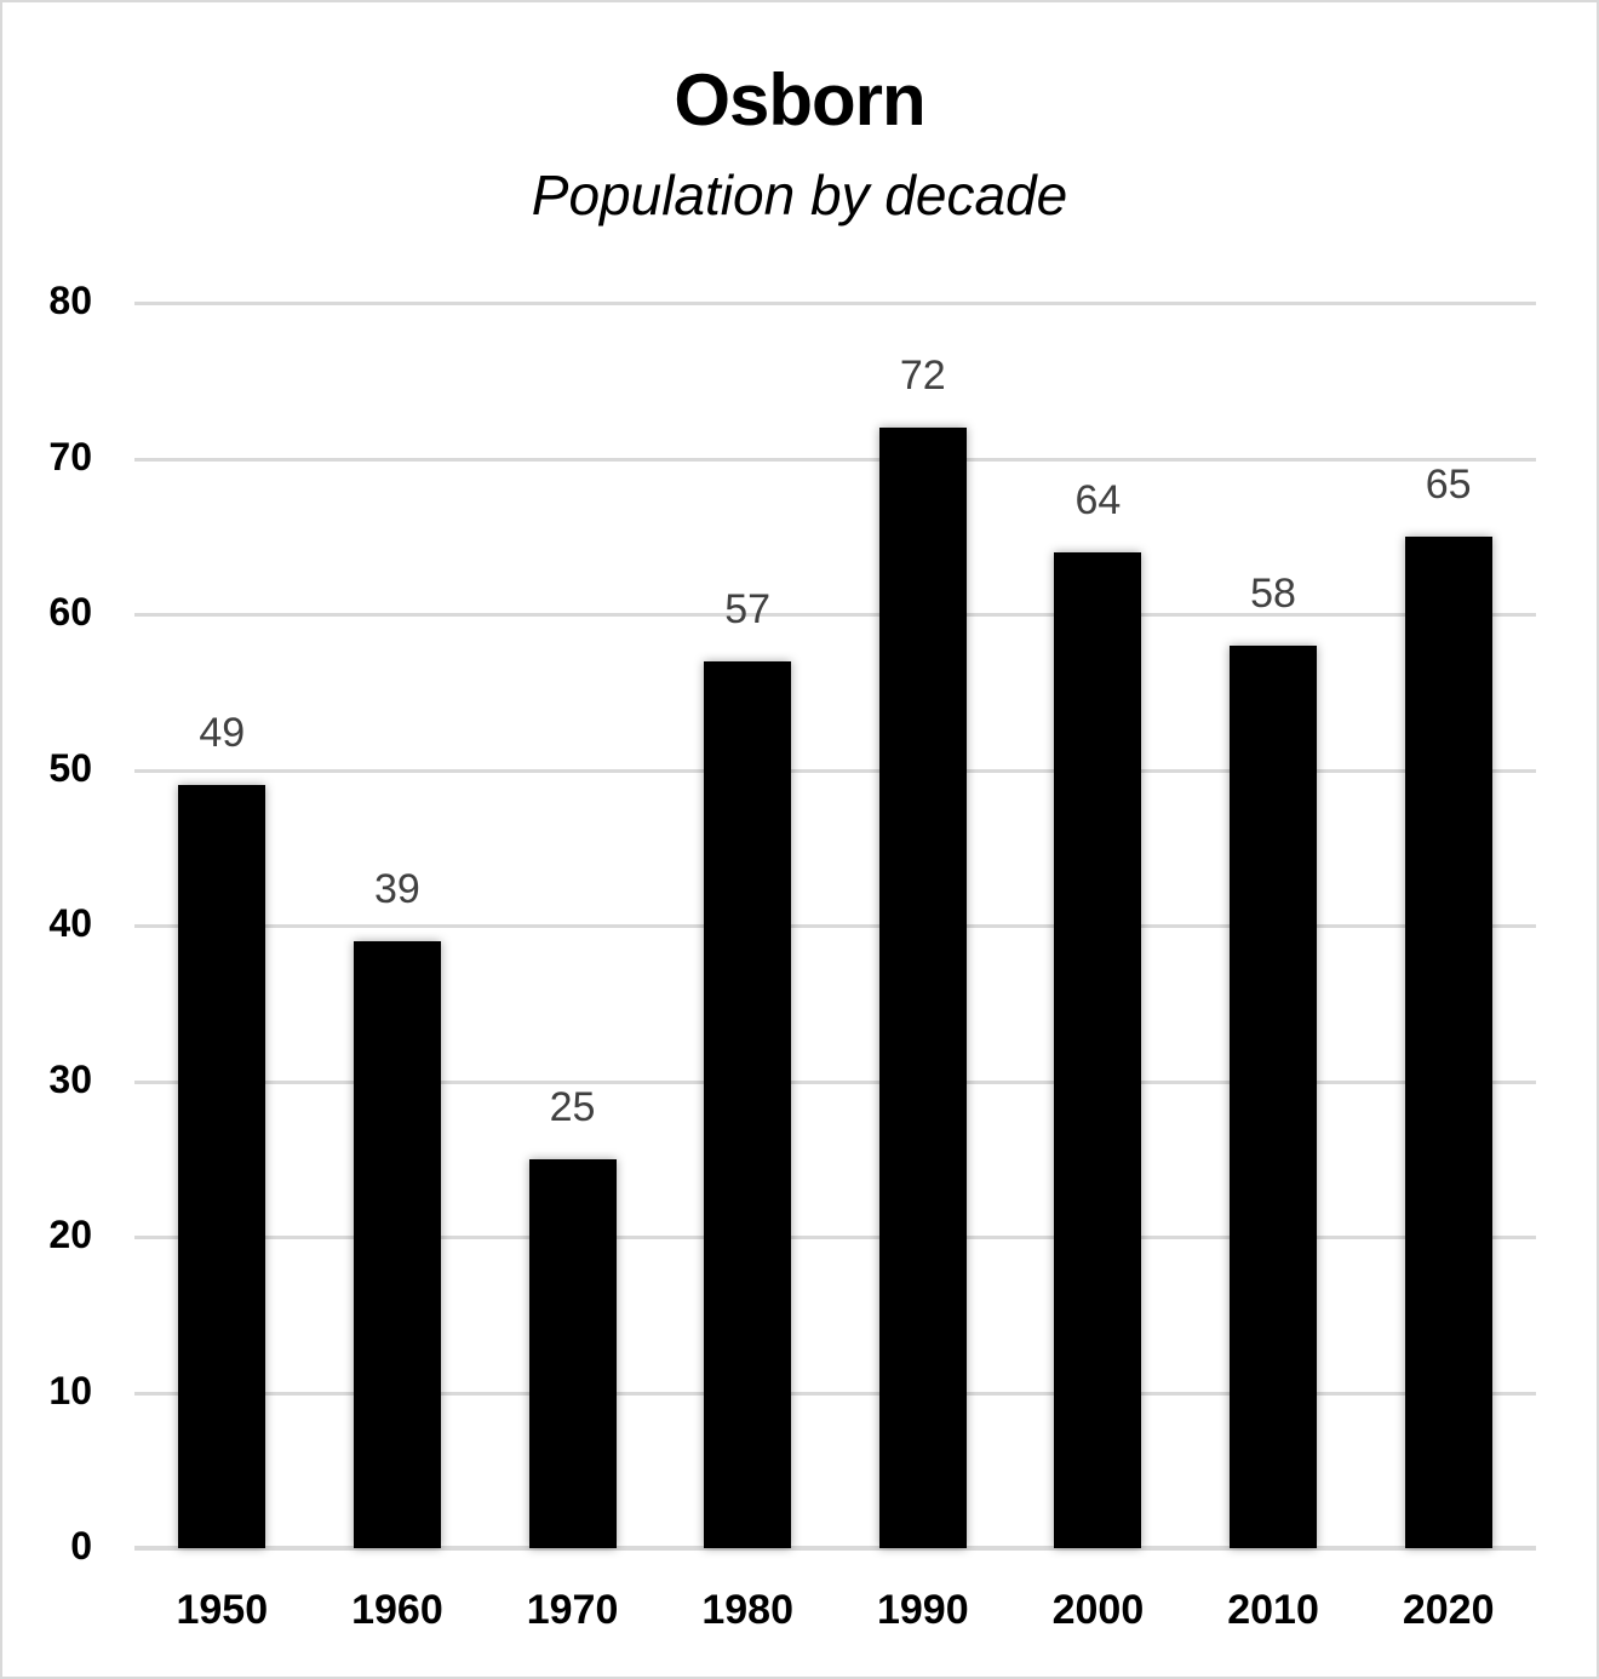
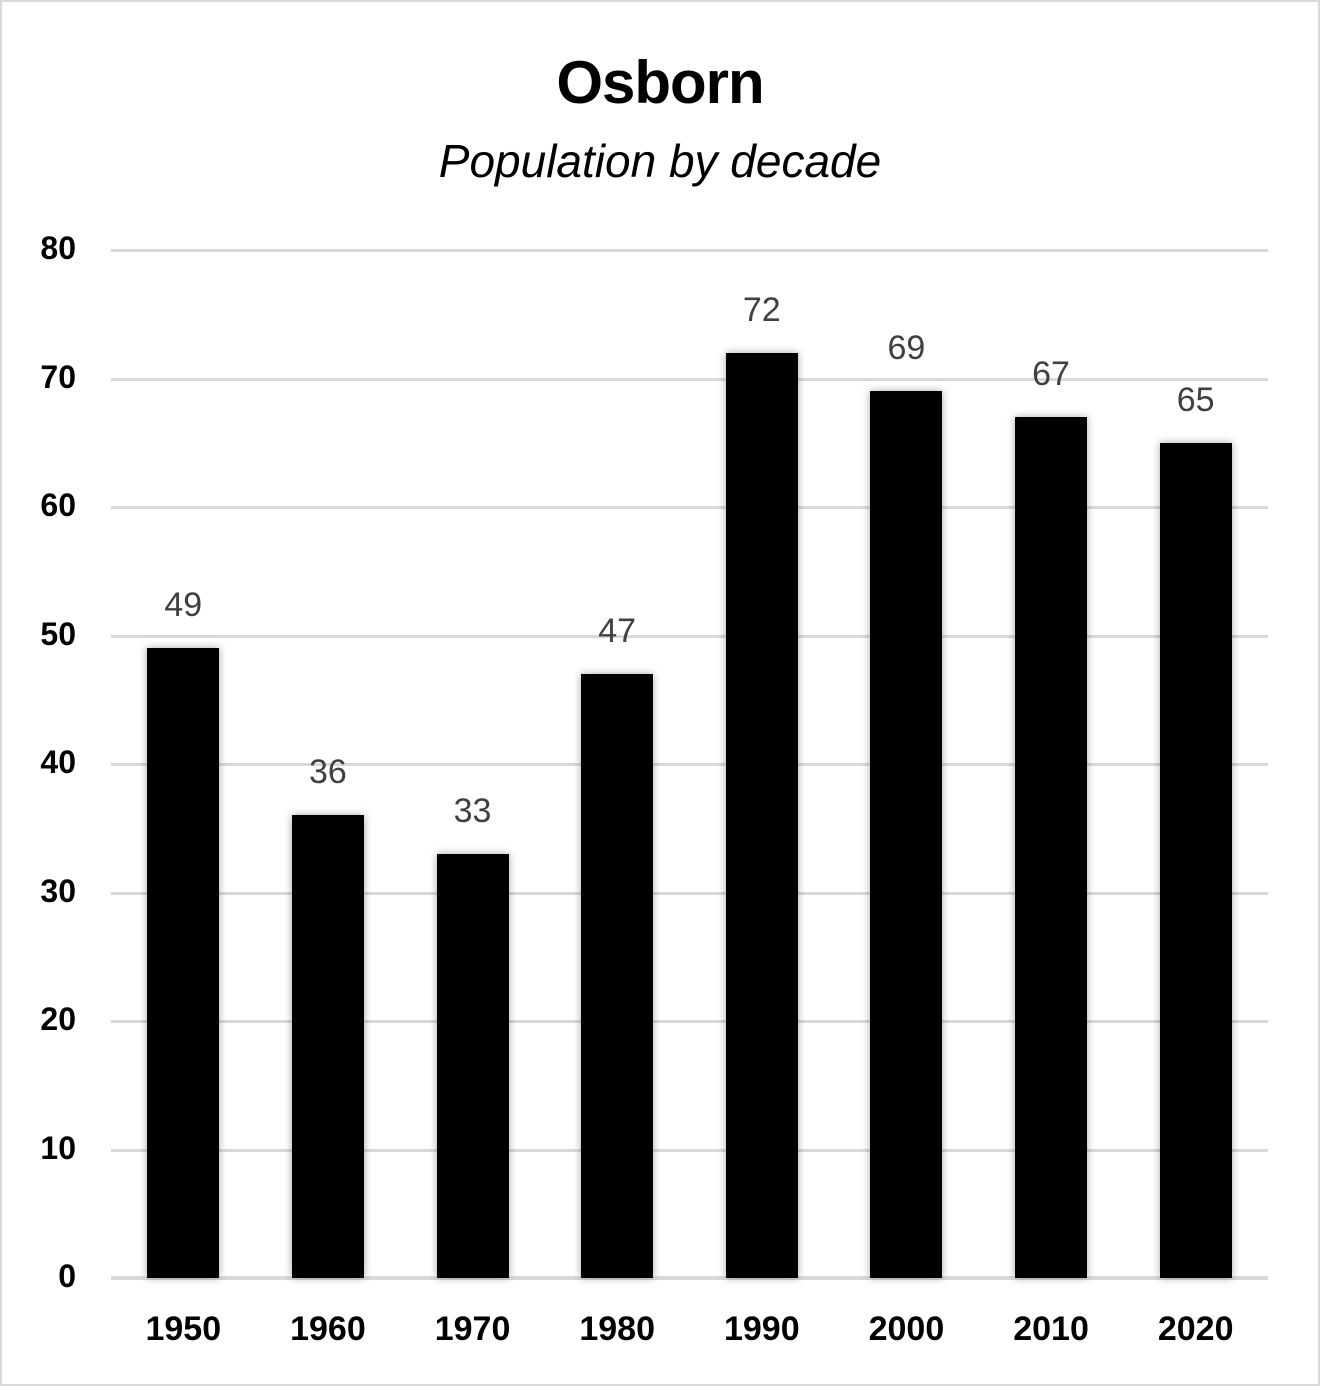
1960: 39 -> 36
1970: 25 -> 33
1980: 57 -> 47
2000: 64 -> 69
2010: 58 -> 67
